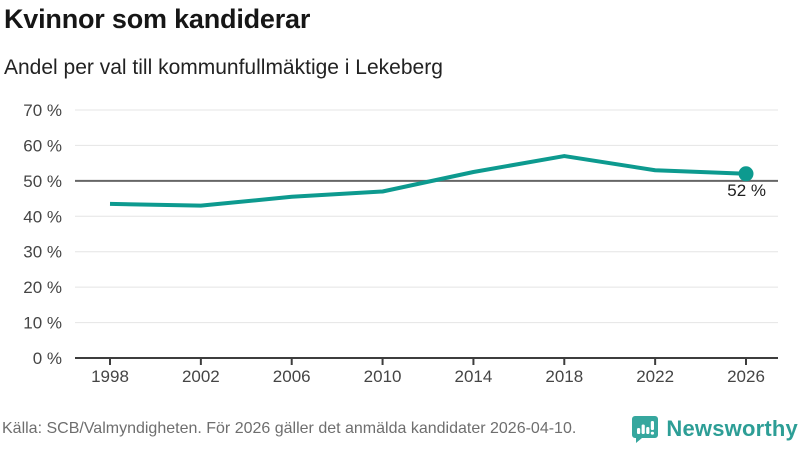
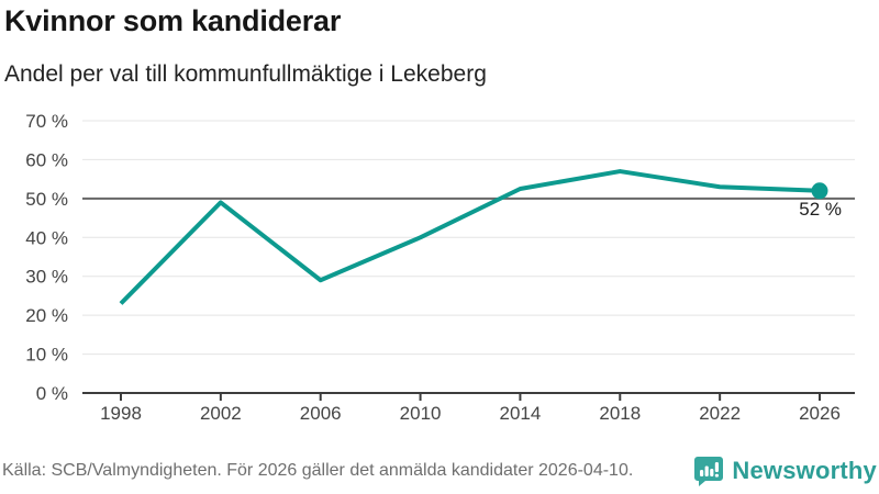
1998: 44% -> 23%
2002: 43% -> 49%
2006: 46% -> 29%
2010: 47% -> 40%
